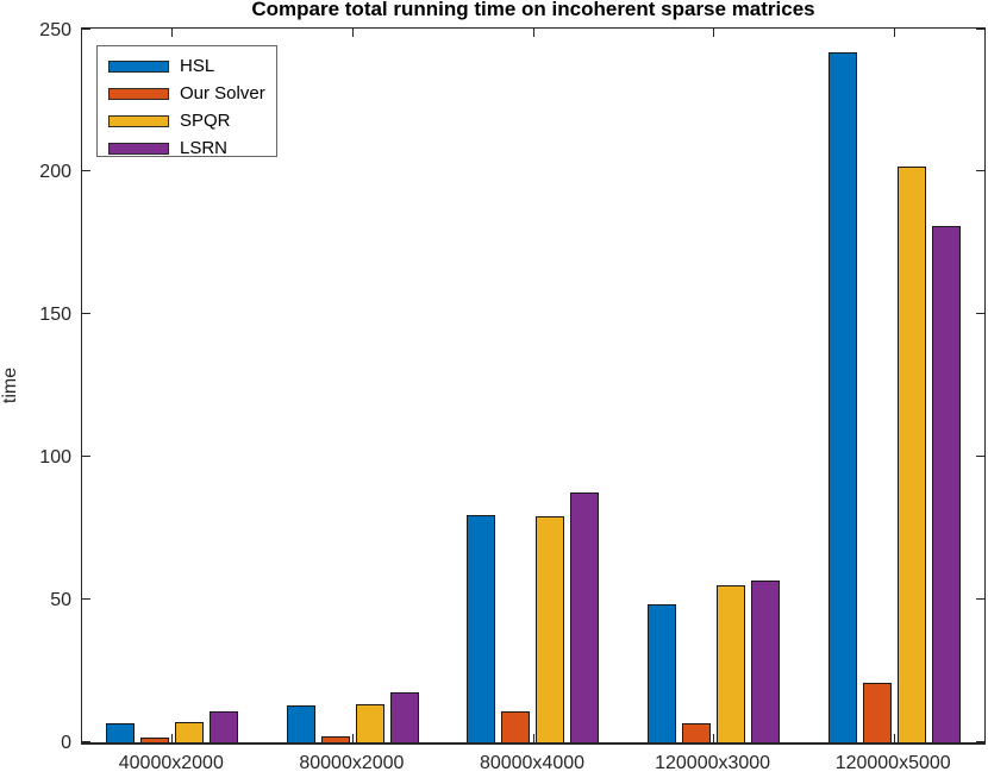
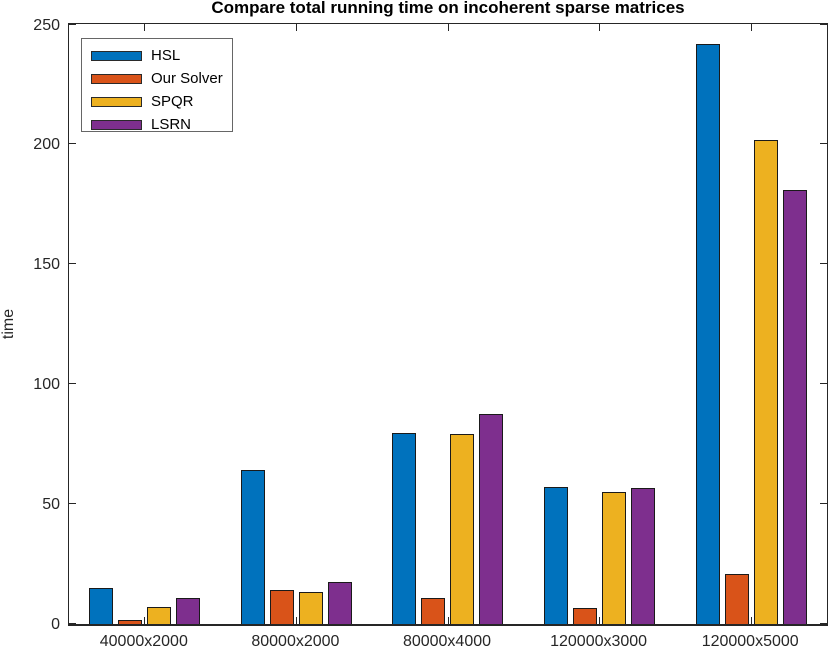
HSL/40000x2000: 6 -> 15
HSL/80000x2000: 13 -> 64
Our Solver/80000x2000: 2 -> 14
HSL/120000x3000: 48 -> 57
